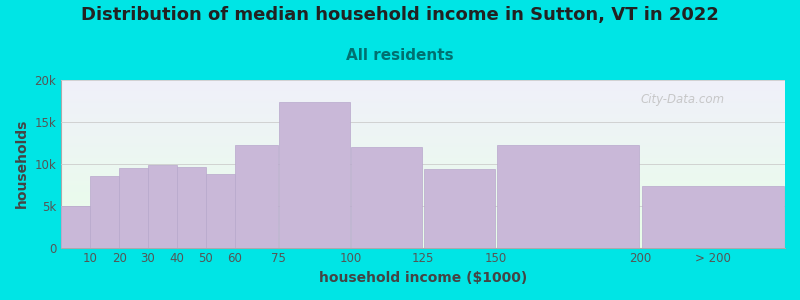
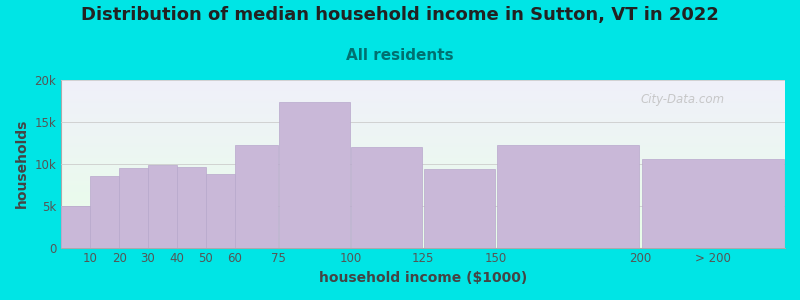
> 200: 7.4k -> 10.6k
